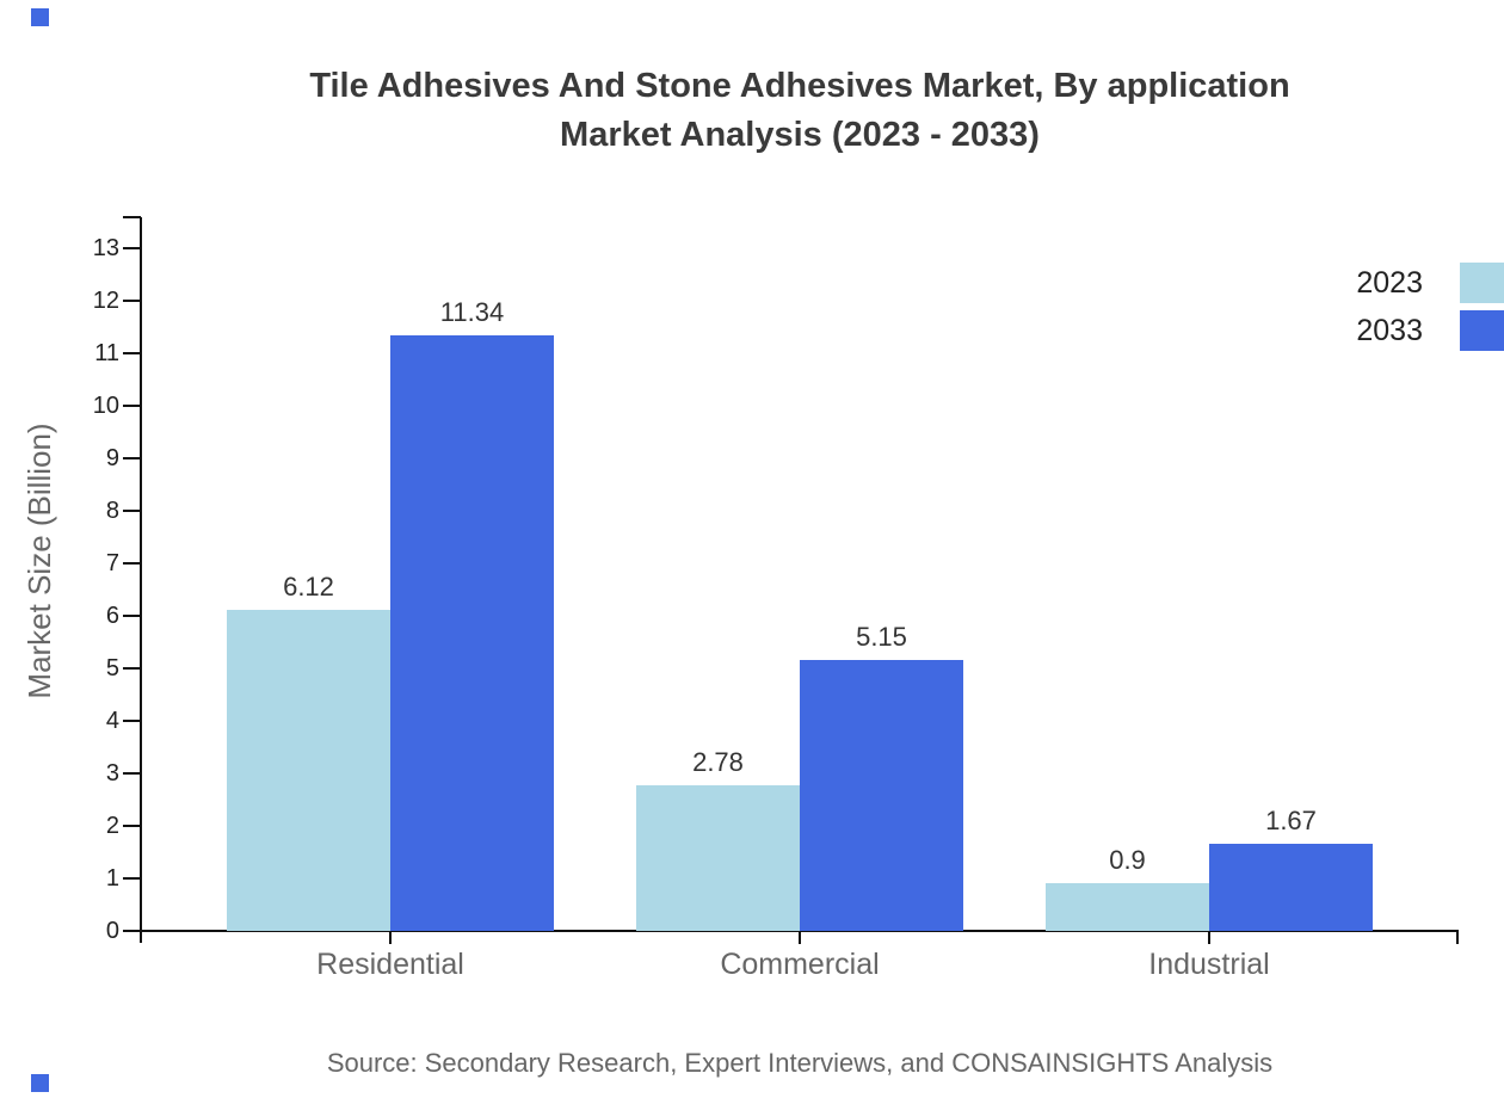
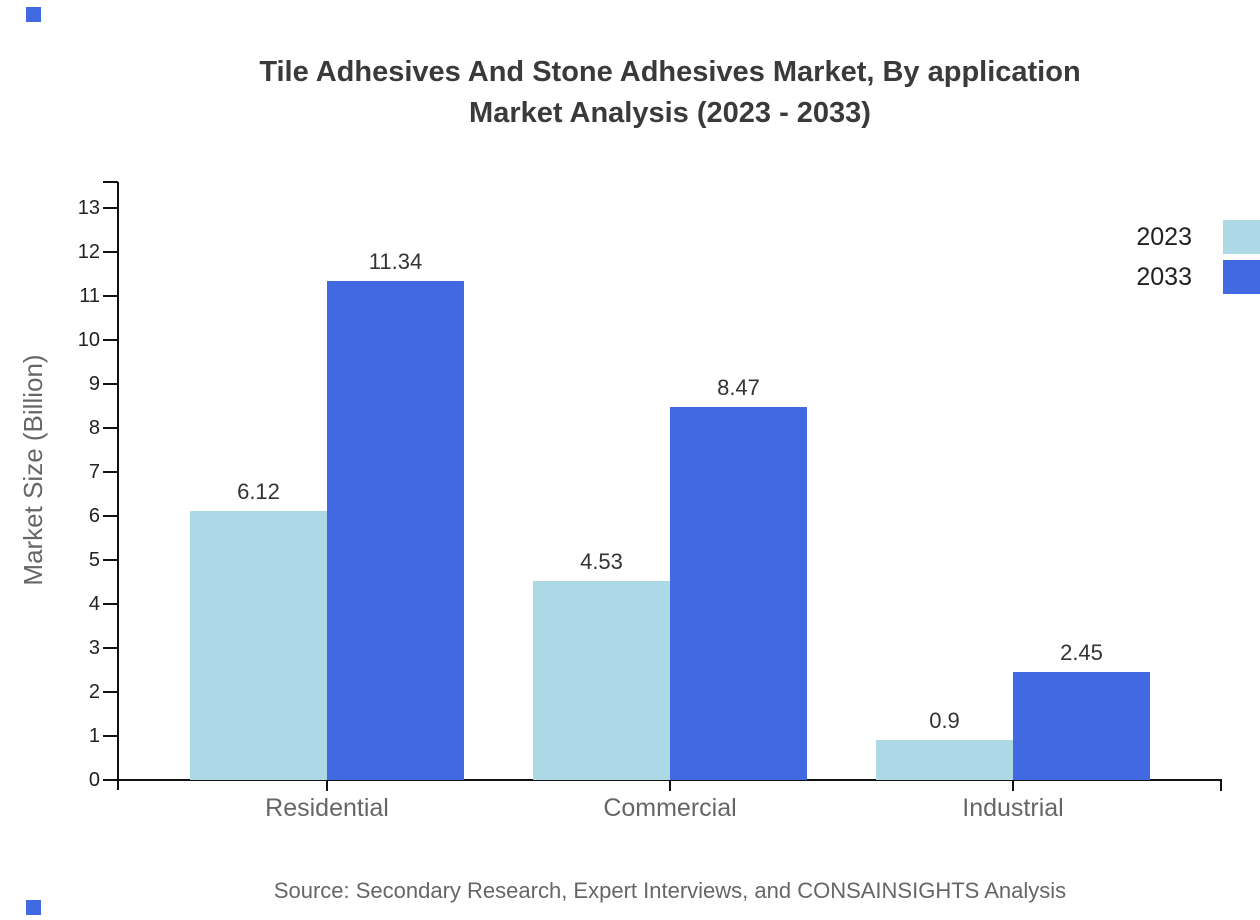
2023/Commercial: 2.78 -> 4.53
2033/Commercial: 5.15 -> 8.47
2033/Industrial: 1.67 -> 2.45
